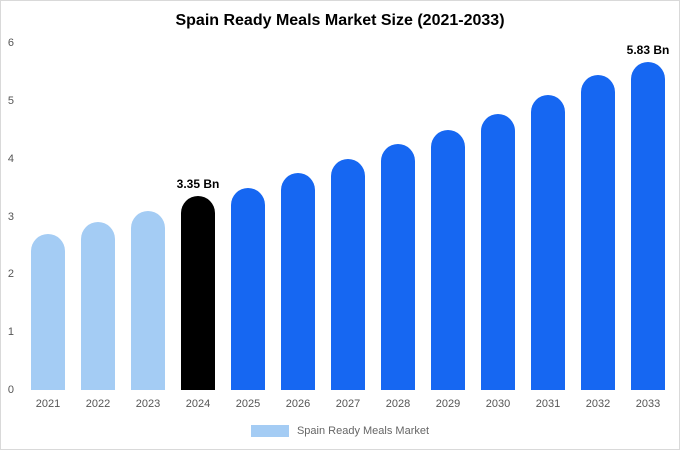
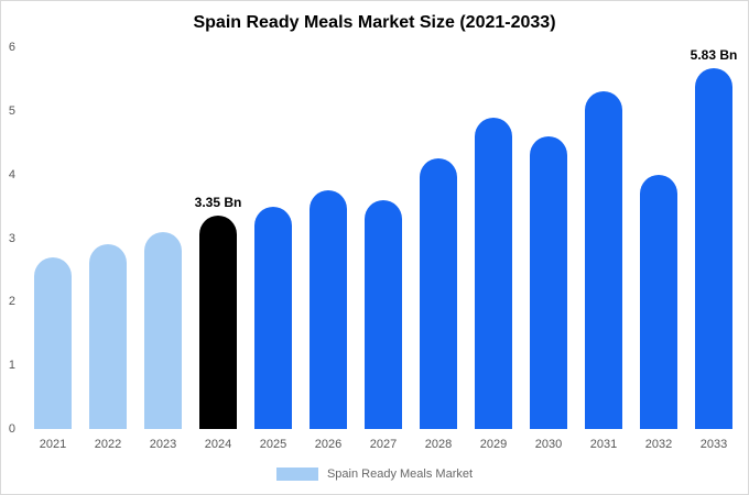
2027: 4.0 -> 3.6
2029: 4.5 -> 4.9
2030: 4.8 -> 4.6
2031: 5.1 -> 5.3
2032: 5.5 -> 4.0
